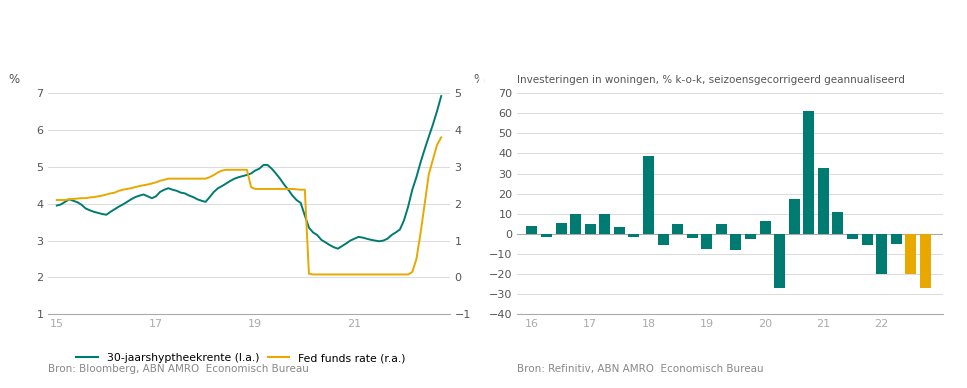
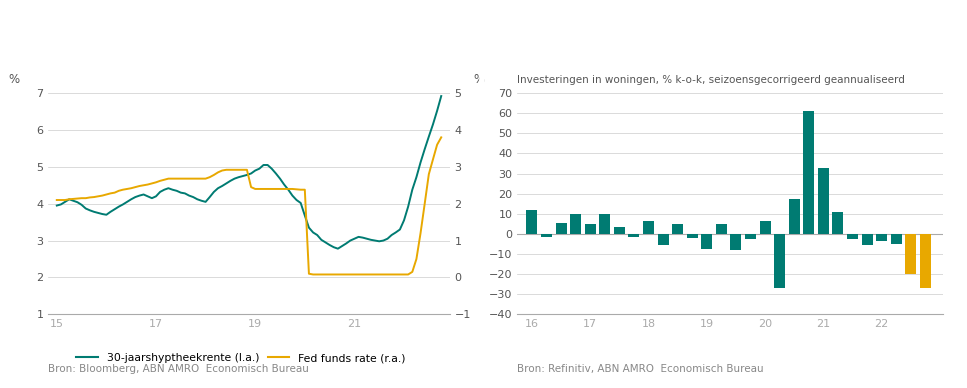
16: 4.0 -> 12.0
18: 38.5 -> 6.5
22: -20.0 -> -3.5
